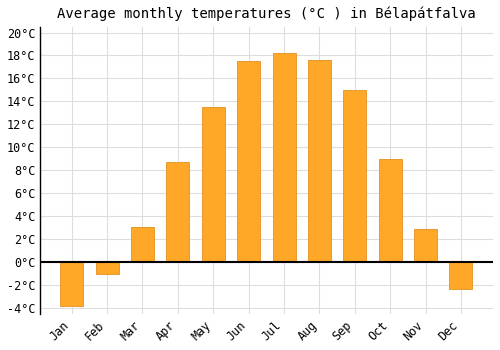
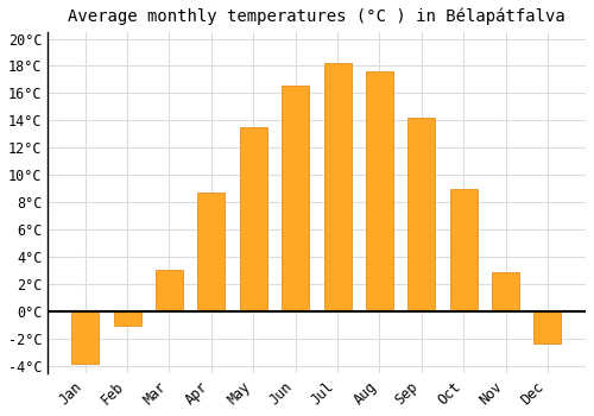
Jun: 17.5°C -> 16.6°C
Sep: 15.0°C -> 14.2°C
